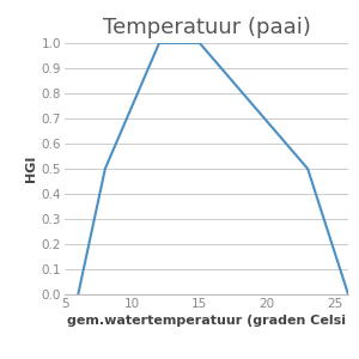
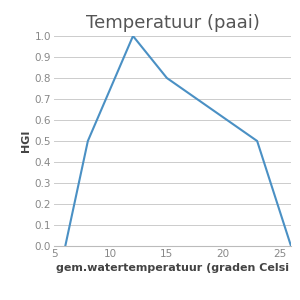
15: 1.0 -> 0.8
